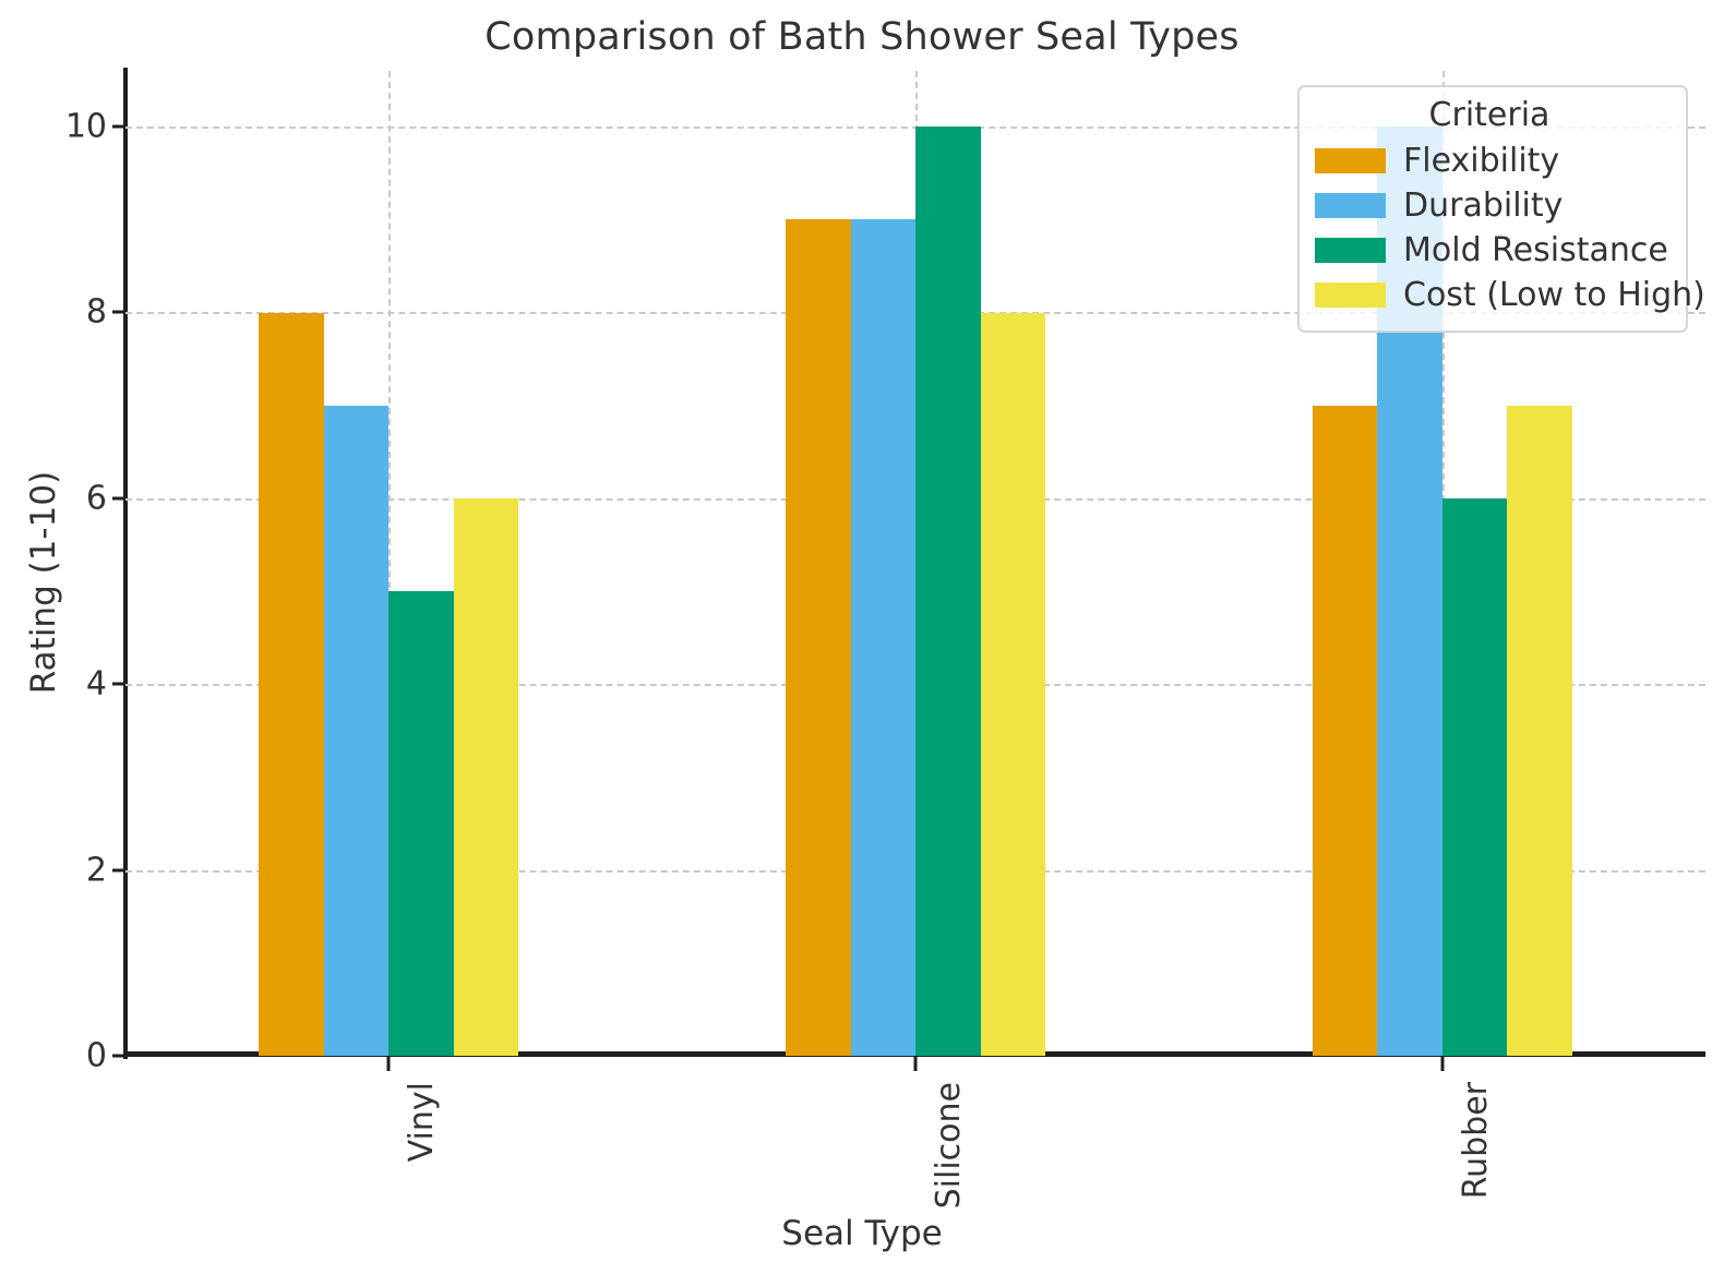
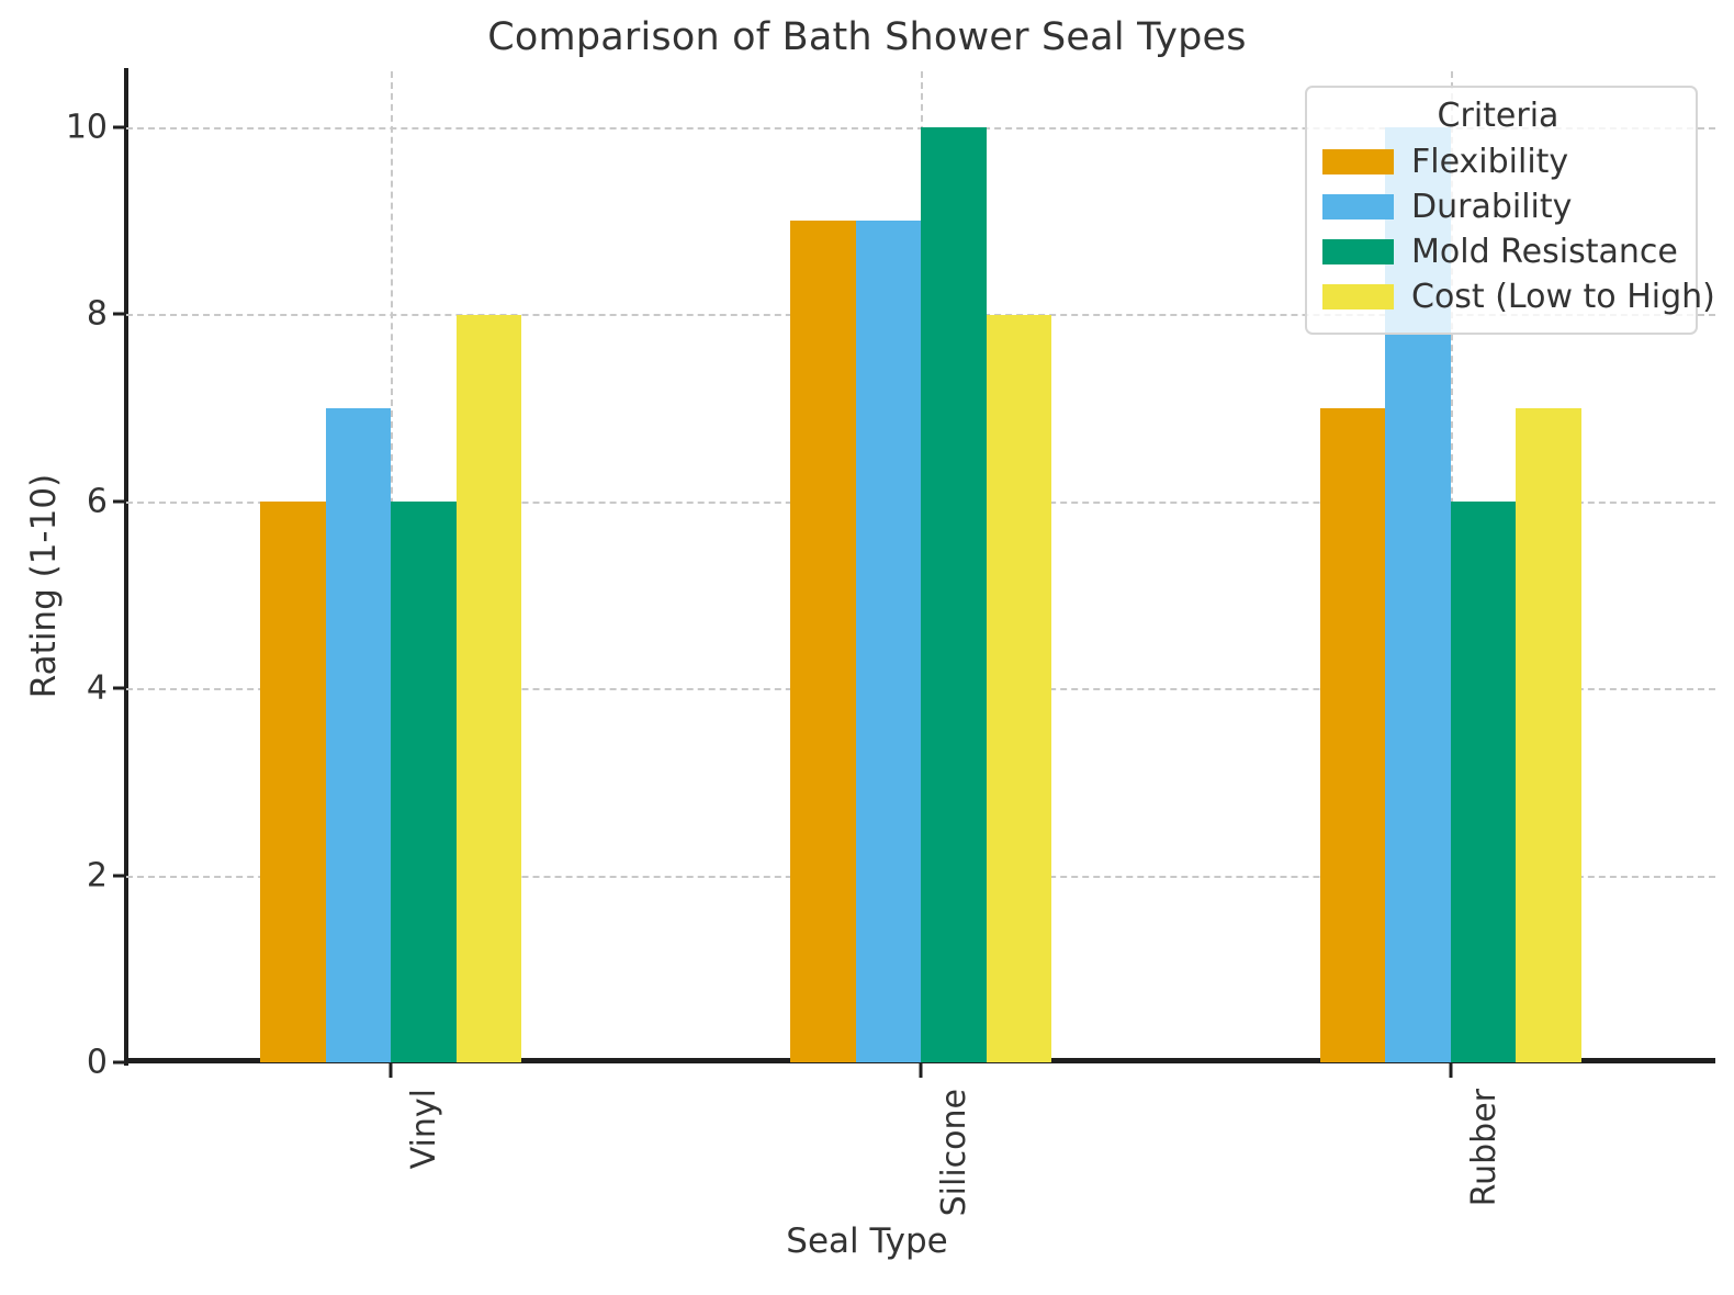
Flexibility/Vinyl: 8 -> 6
Mold Resistance/Vinyl: 5 -> 6
Cost (Low to High)/Vinyl: 6 -> 8
